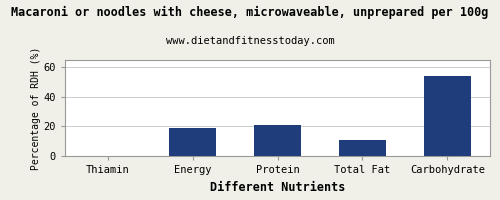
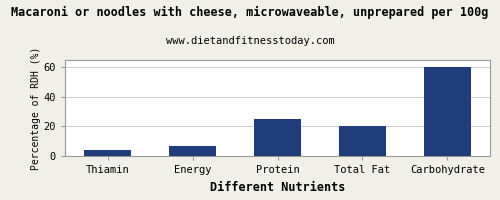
Thiamin: 0 -> 4
Energy: 19 -> 7
Protein: 21 -> 25
Total Fat: 11 -> 20
Carbohydrate: 54 -> 60
